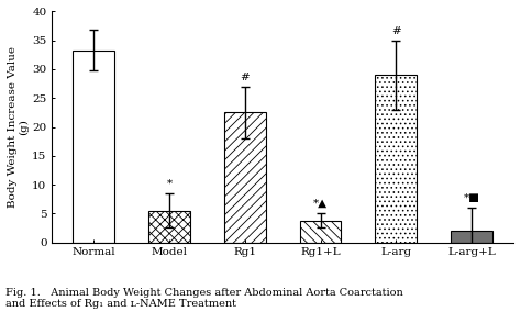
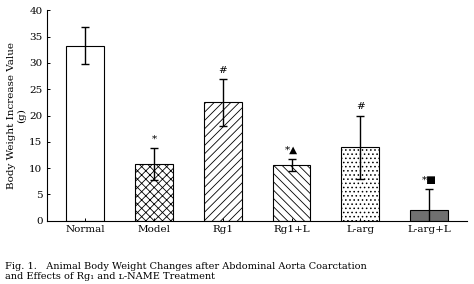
Model: 5.5 -> 10.8
Rg1+L: 3.8 -> 10.6
L-arg: 29.0 -> 14.0
